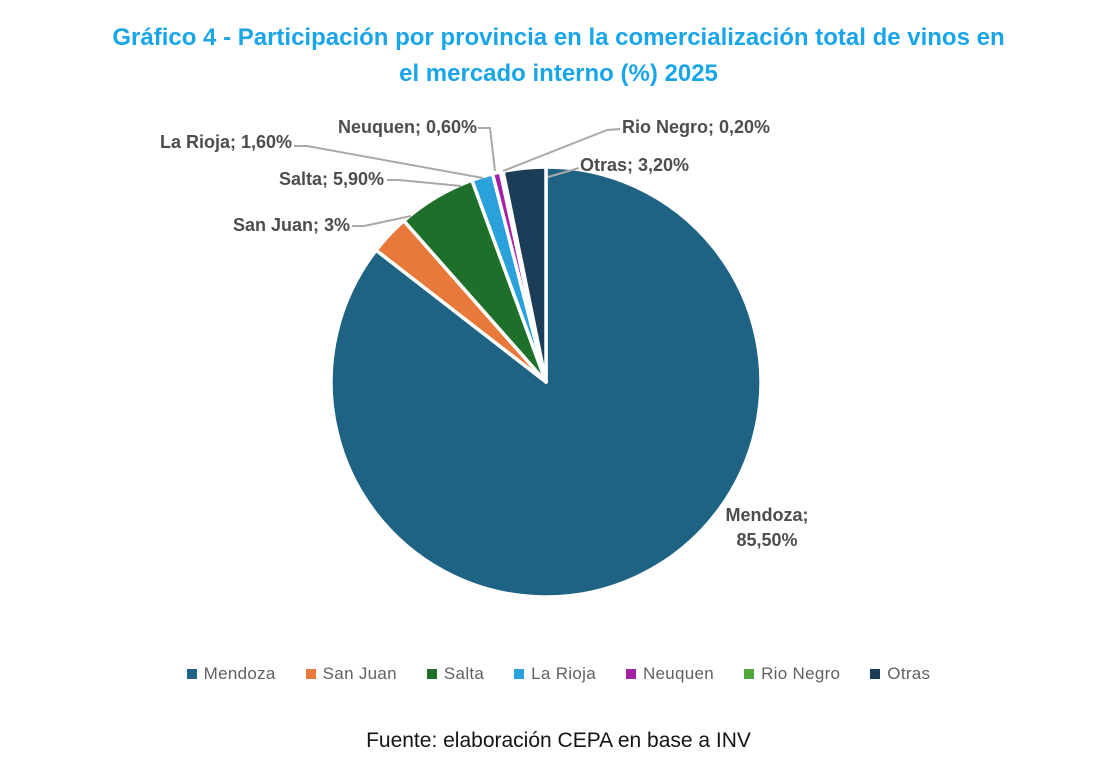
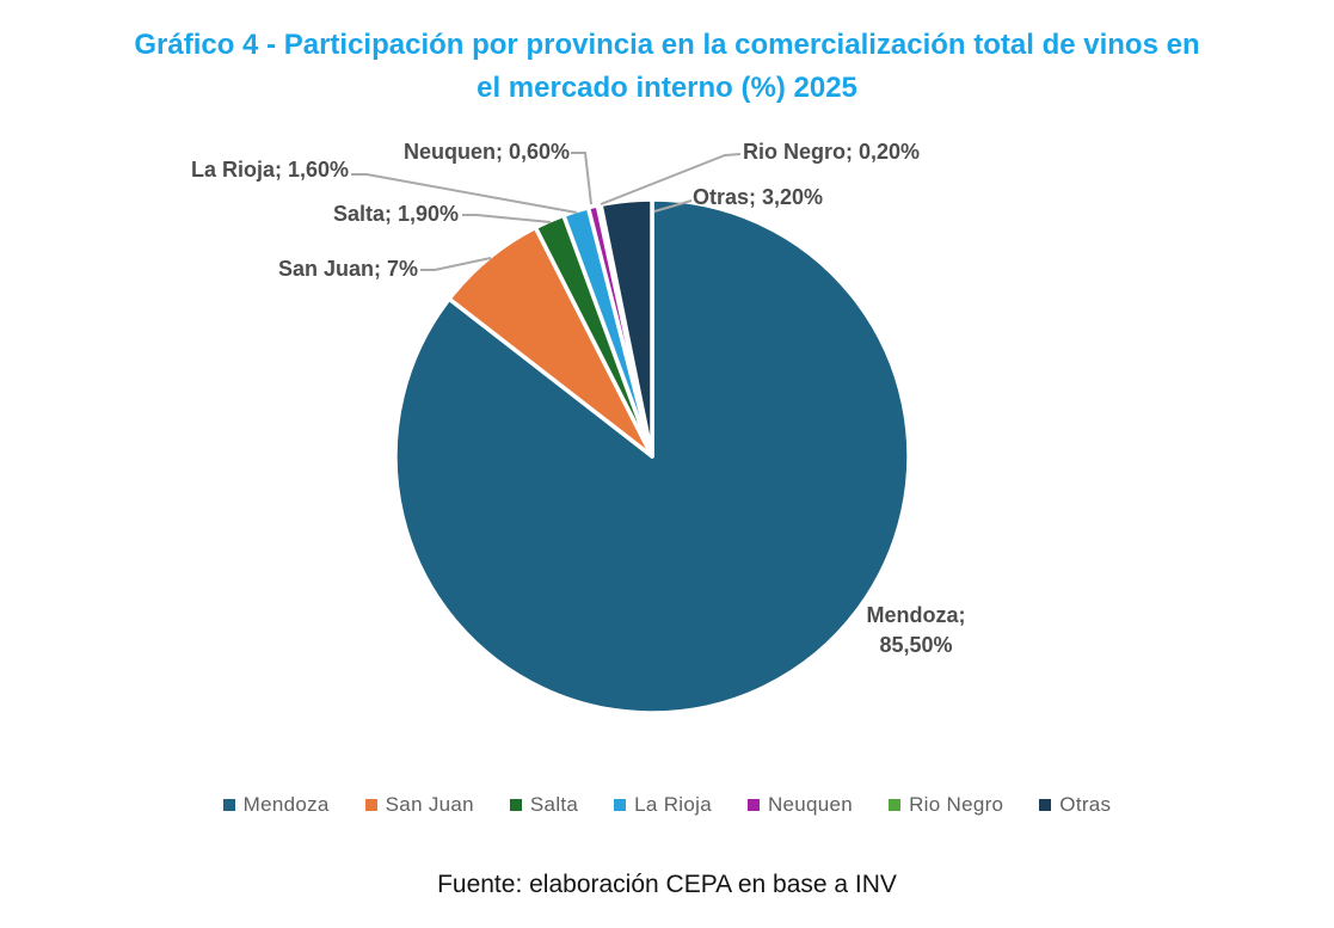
San Juan: 3% -> 7%
Salta: 5,90% -> 1,90%
